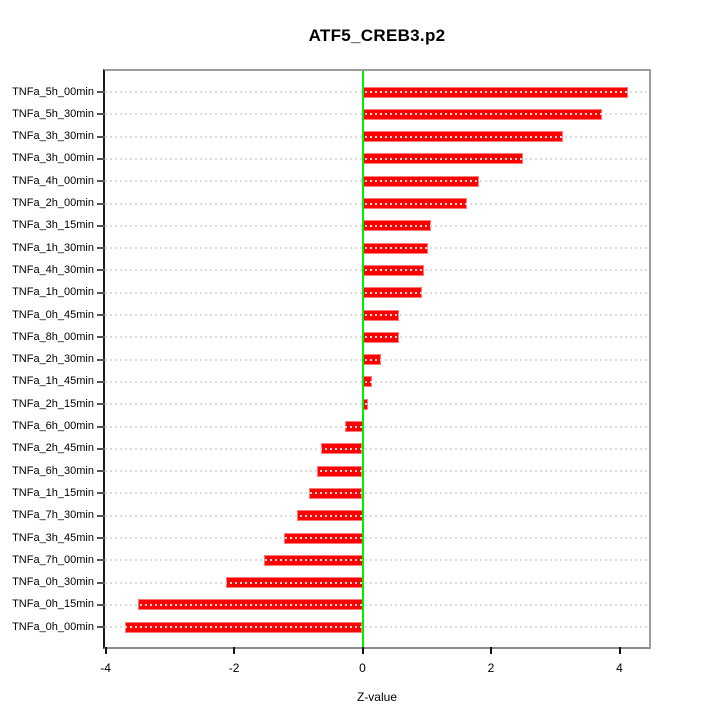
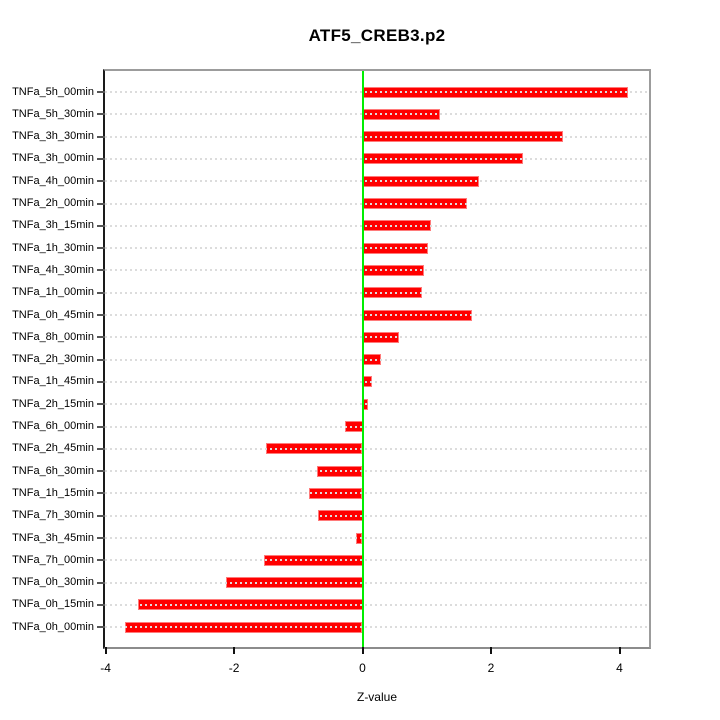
TNFa_5h_30min: 3.7 -> 1.2
TNFa_0h_45min: 0.6 -> 1.7
TNFa_2h_45min: -0.7 -> -1.5
TNFa_7h_30min: -1.0 -> -0.7
TNFa_3h_45min: -1.2 -> -0.1
